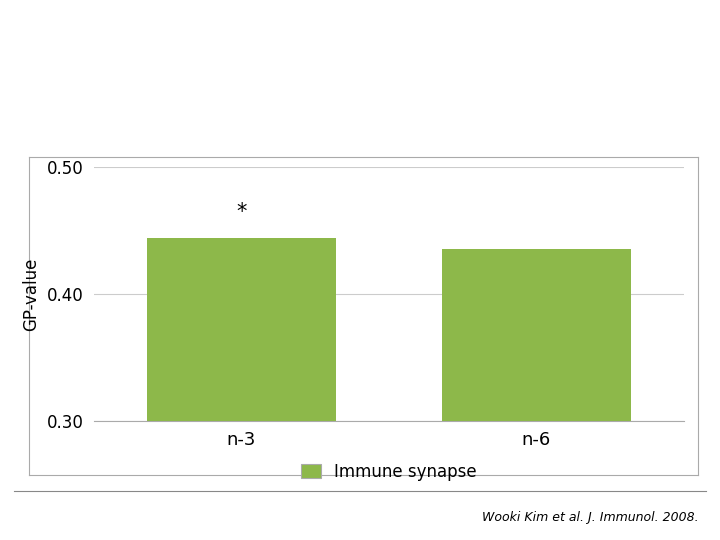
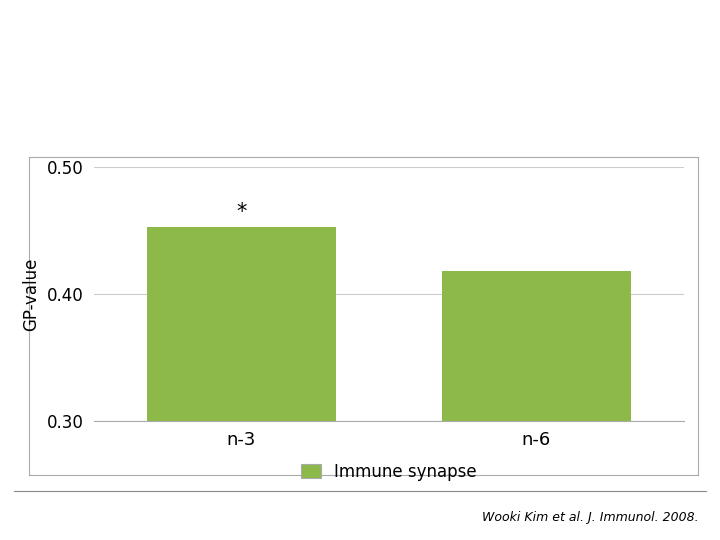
n-3: 0.444 -> 0.453
n-6: 0.436 -> 0.418
